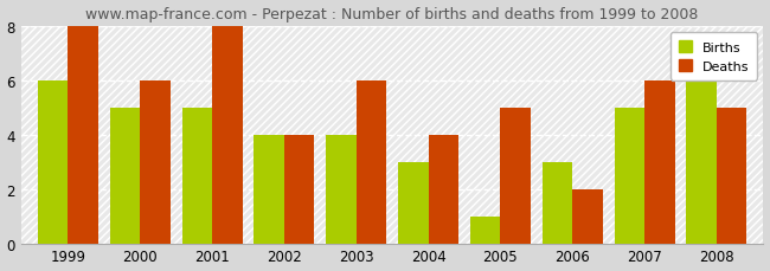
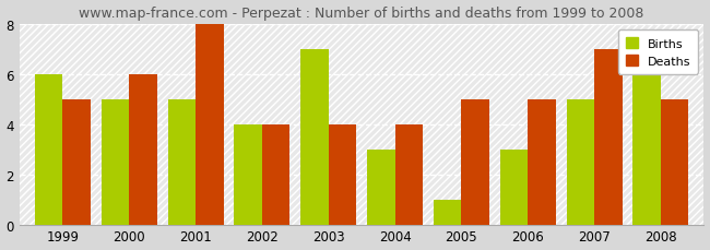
Deaths/1999: 8 -> 5
Births/2003: 4 -> 7
Deaths/2003: 6 -> 4
Deaths/2006: 2 -> 5
Deaths/2007: 6 -> 7
